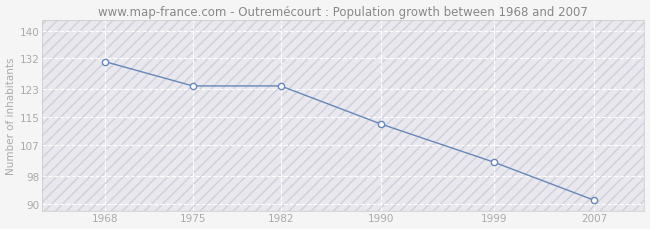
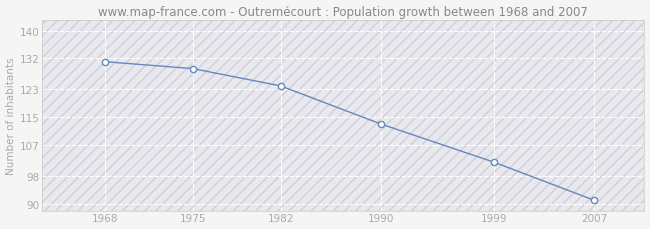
1975: 124 -> 129
